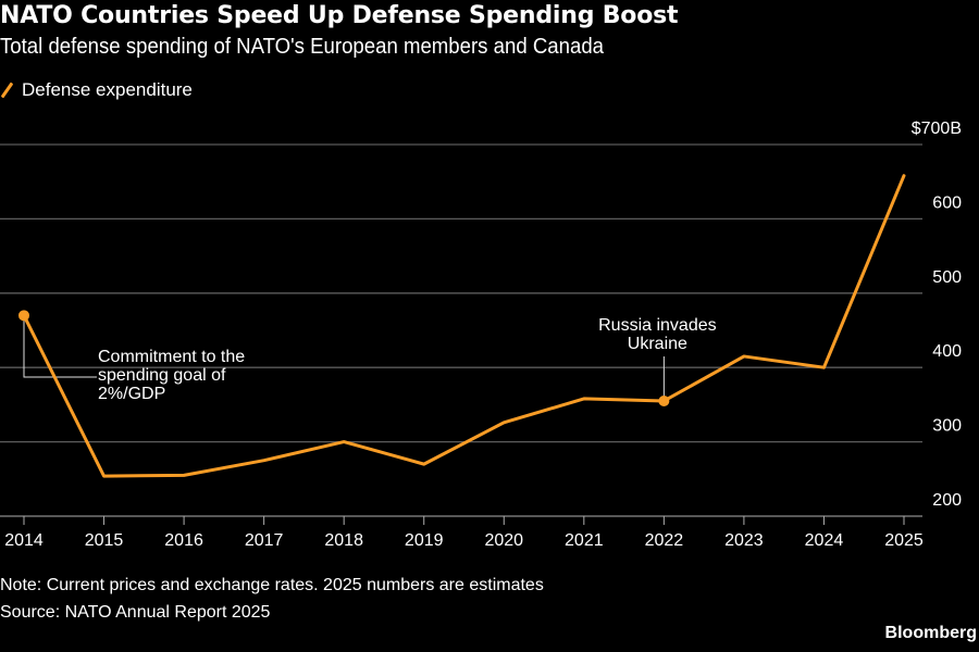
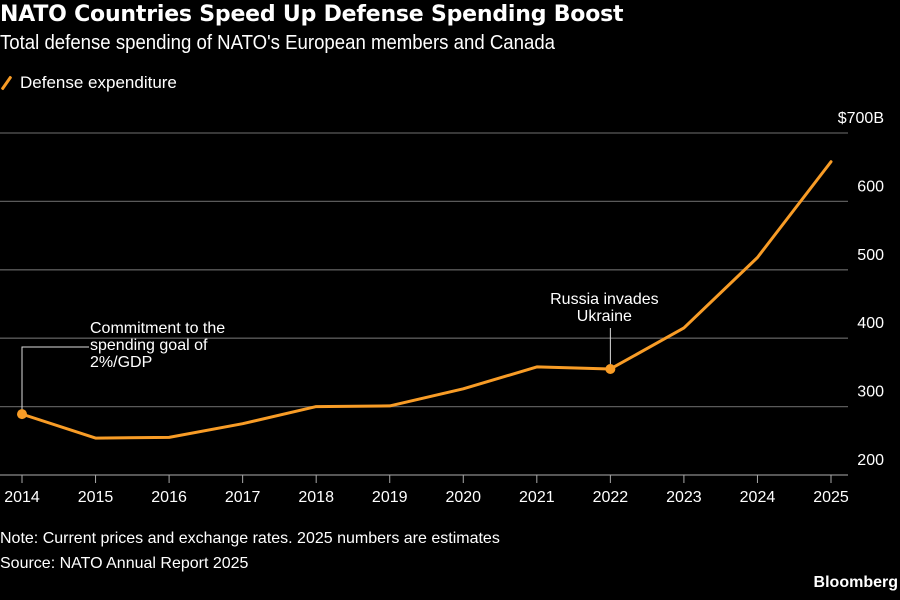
2014: $470B -> $290B
2019: $270B -> $300B
2024: $400B -> $520B
